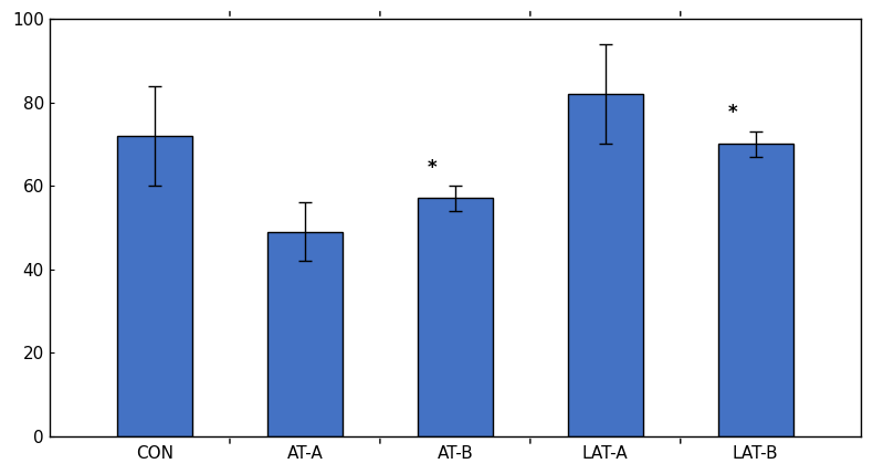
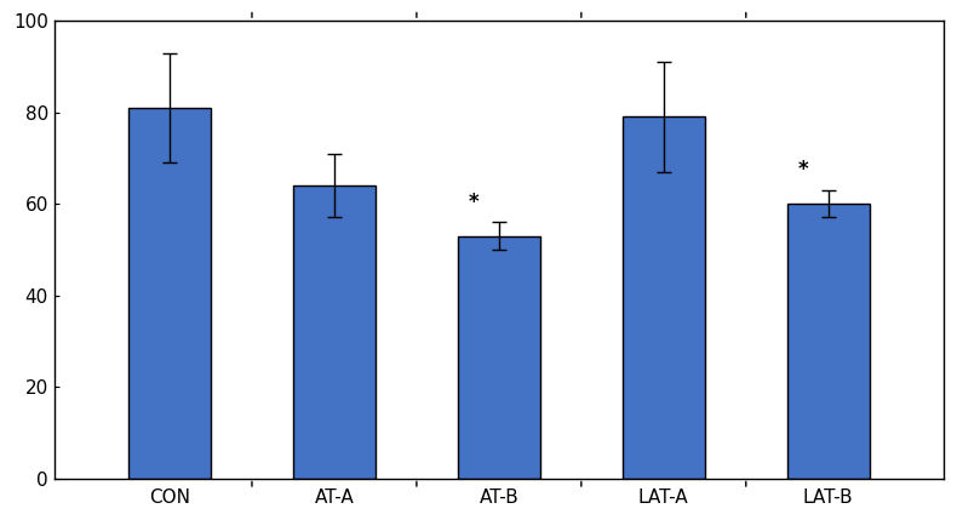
CON: 72 -> 81
AT-A: 49 -> 64
AT-B: 57 -> 53
LAT-A: 82 -> 79
LAT-B: 70 -> 60
